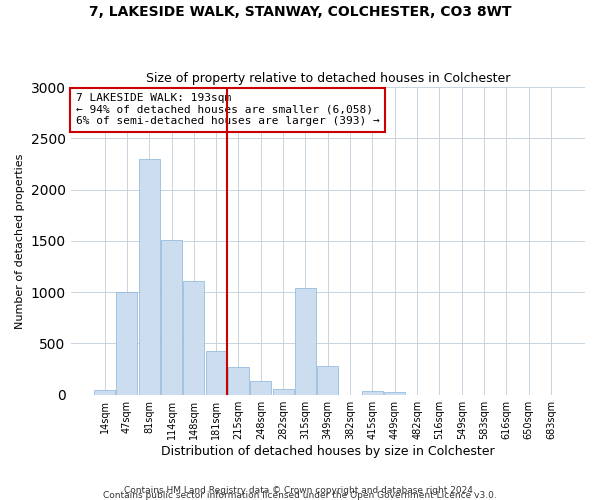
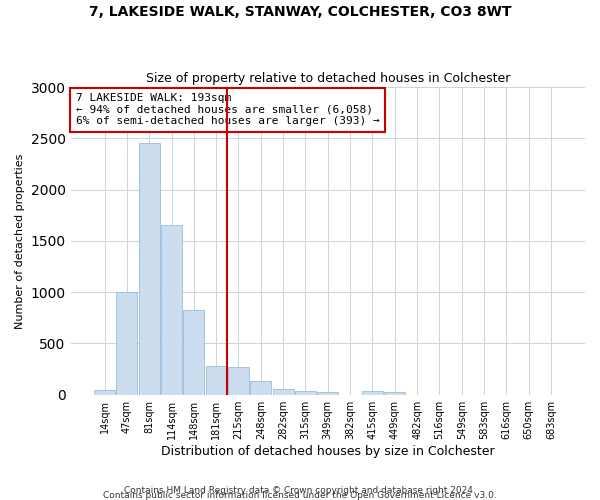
81sqm: 2300 -> 2450
114sqm: 1510 -> 1650
148sqm: 1110 -> 830
181sqm: 430 -> 280
315sqm: 1040 -> 40
349sqm: 280 -> 30
